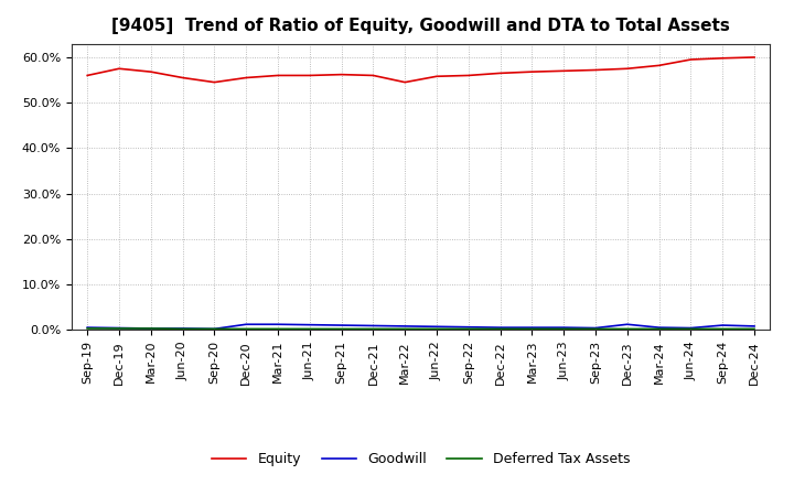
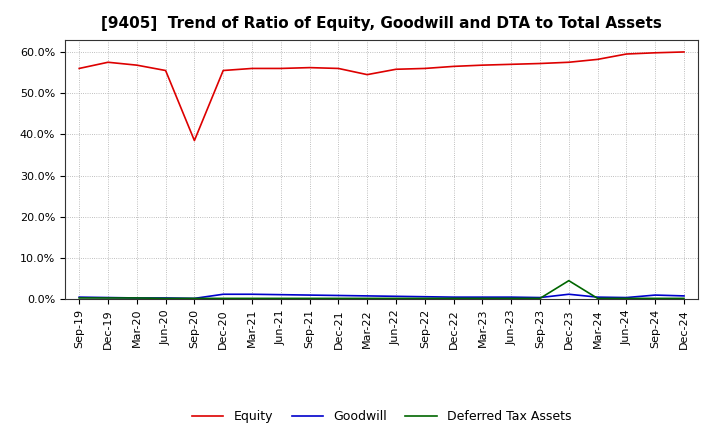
Equity/Sep-20: 54.5% -> 38.5%
Deferred Tax Assets/Dec-23: 0.2% -> 4.5%
